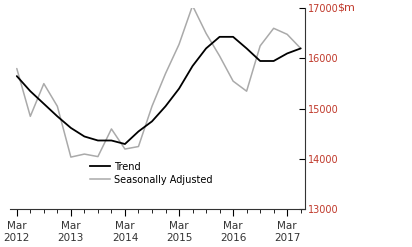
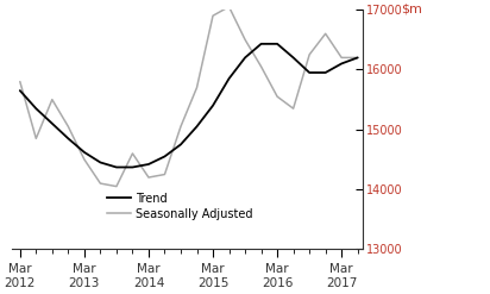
Seasonally Adjusted/Mar 2013: 14040 -> 14500
Trend/Mar 2014: 14300 -> 14420
Seasonally Adjusted/Mar 2015: 16280 -> 16900
Seasonally Adjusted/Mar 2017: 16480 -> 16200
